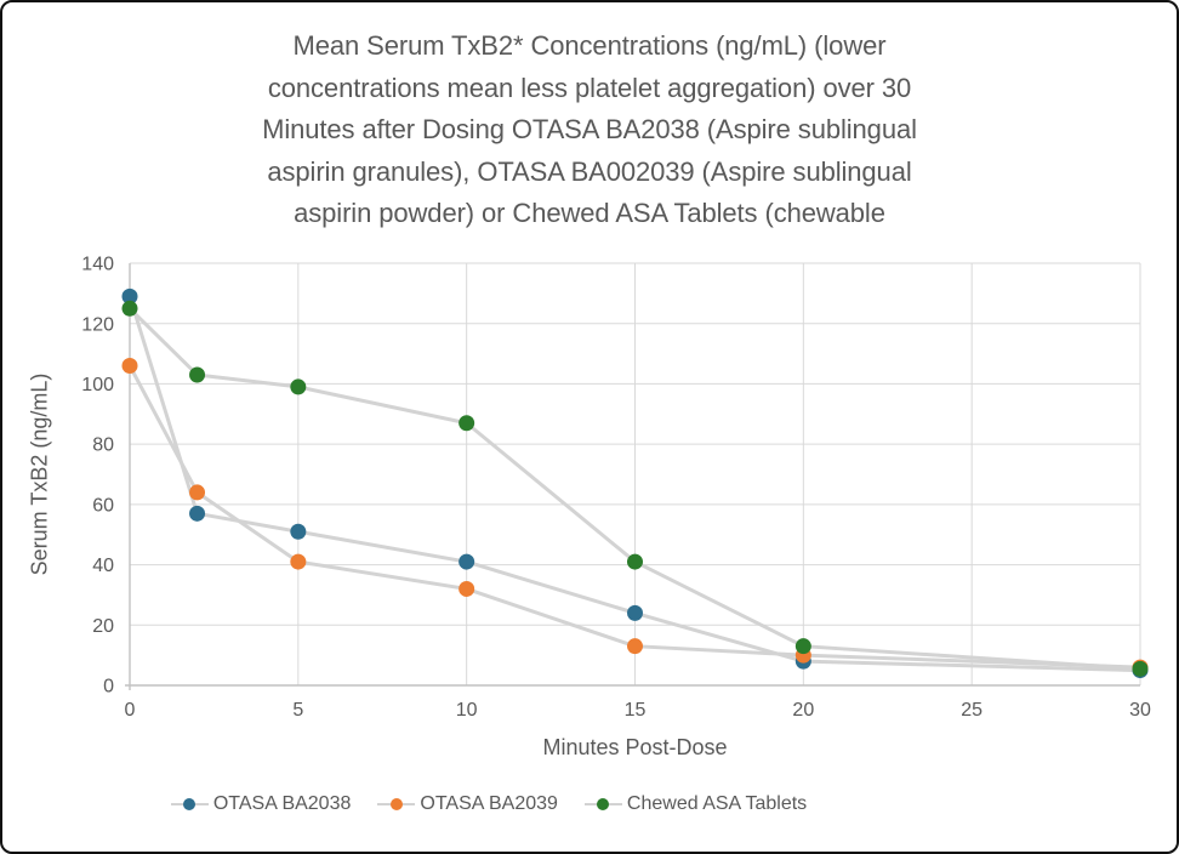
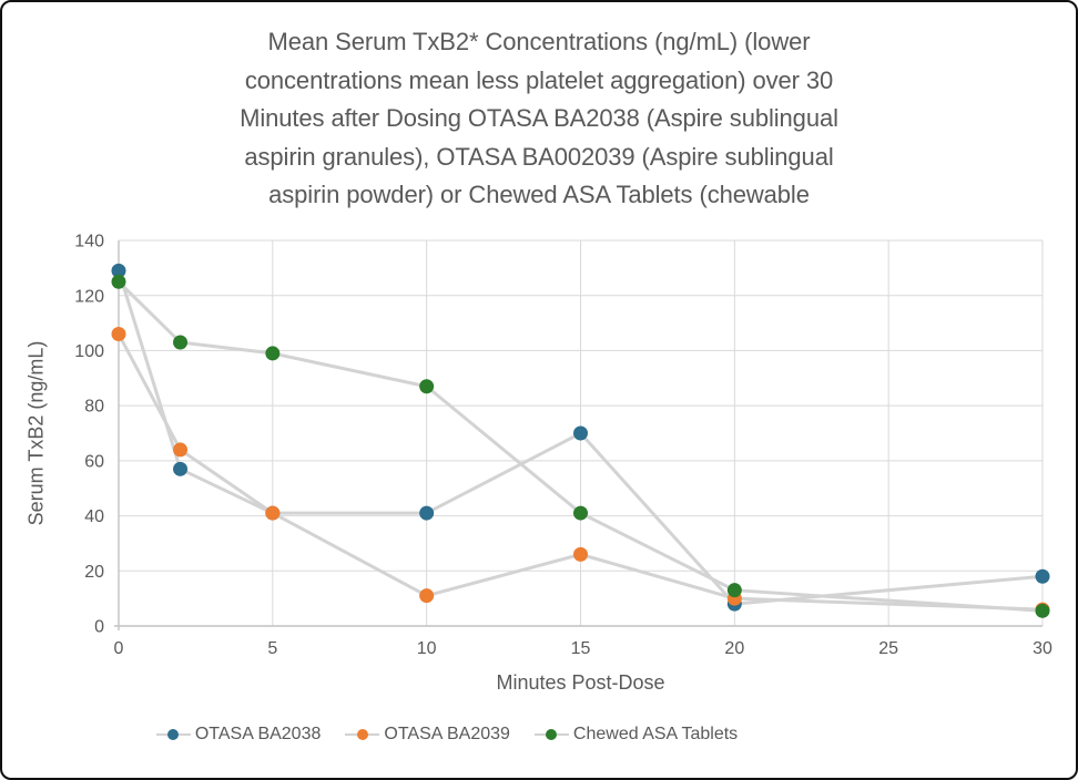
OTASA BA2038/5: 51 -> 41
OTASA BA2039/10: 32 -> 11
OTASA BA2038/15: 24 -> 70
OTASA BA2039/15: 13 -> 26
OTASA BA2038/30: 5 -> 18
